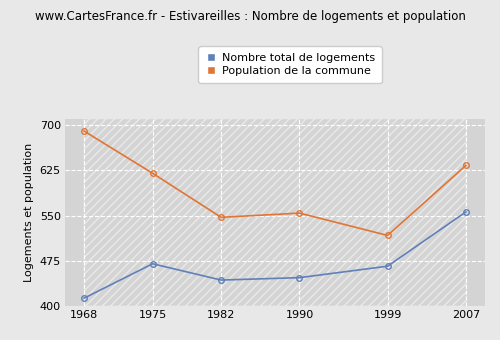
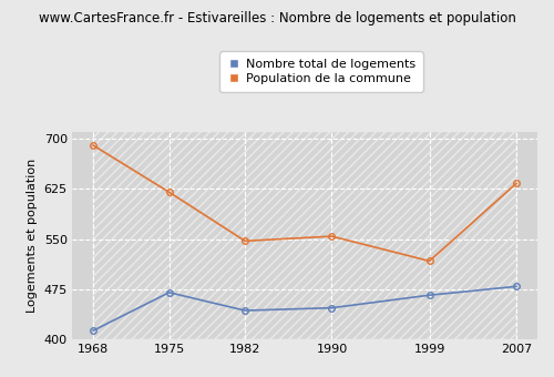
Nombre total de logements/2007: 556 -> 479
